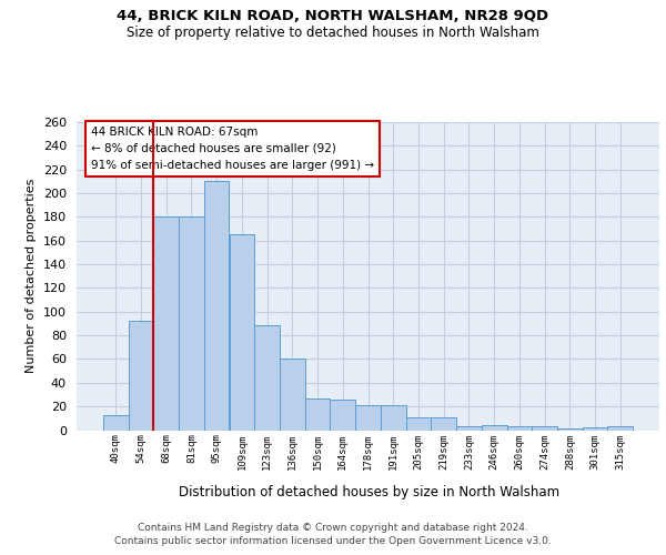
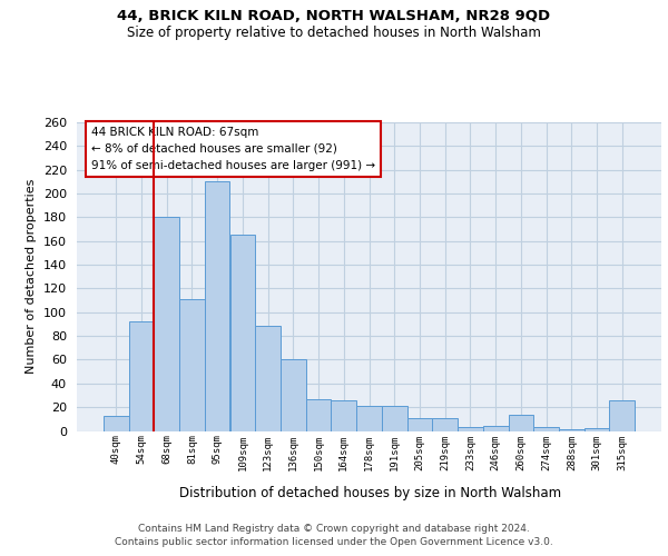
81sqm: 180 -> 111
260sqm: 3 -> 14
315sqm: 3 -> 26
